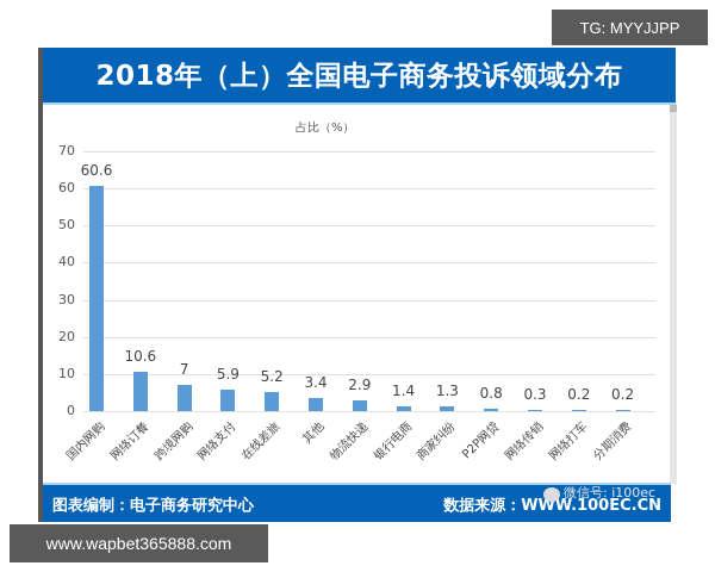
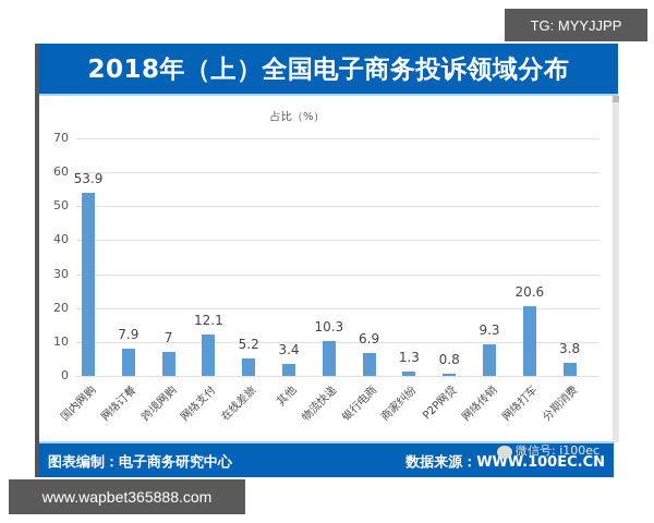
国内网购: 60.6 -> 53.9
网络订餐: 10.6 -> 7.9
网络支付: 5.9 -> 12.1
物流快递: 2.9 -> 10.3
银行电商: 1.4 -> 6.9
网络传销: 0.3 -> 9.3
网络打车: 0.2 -> 20.6
分期消费: 0.2 -> 3.8
